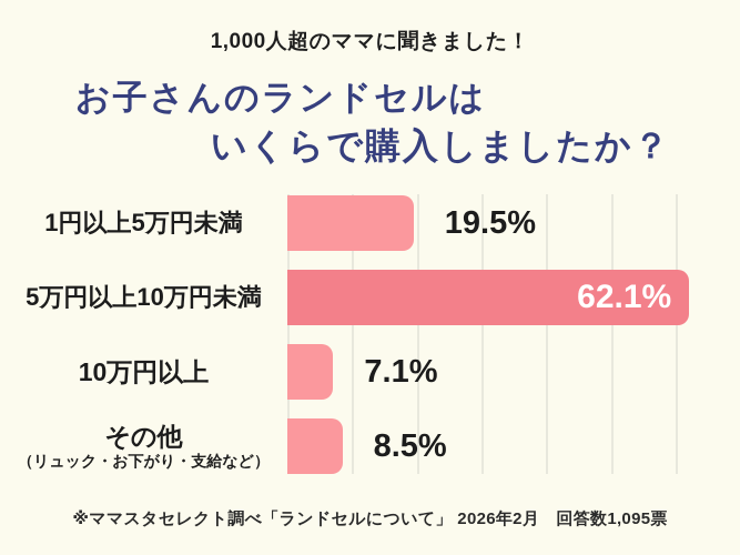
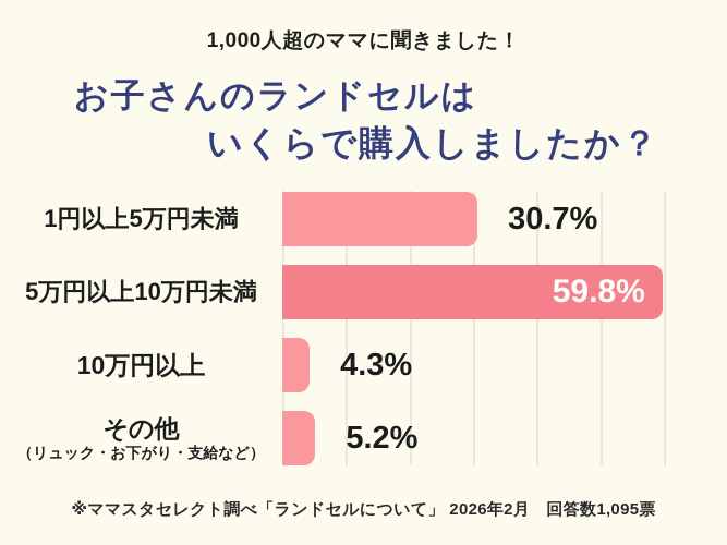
1円以上5万円未満: 19.5% -> 30.7%
5万円以上10万円未満: 62.1% -> 59.8%
10万円以上: 7.1% -> 4.3%
その他: 8.5% -> 5.2%
